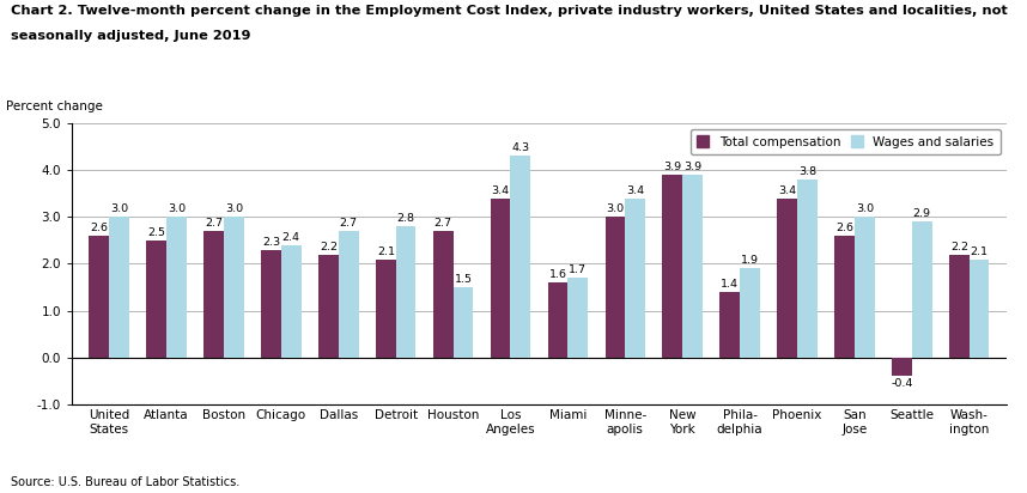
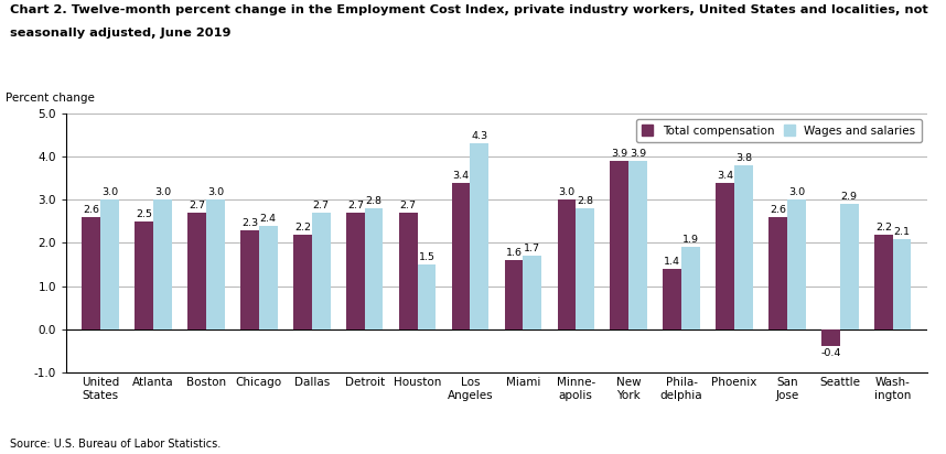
Total compensation/Detroit: 2.1 -> 2.7
Wages and salaries/Minne- apolis: 3.4 -> 2.8
